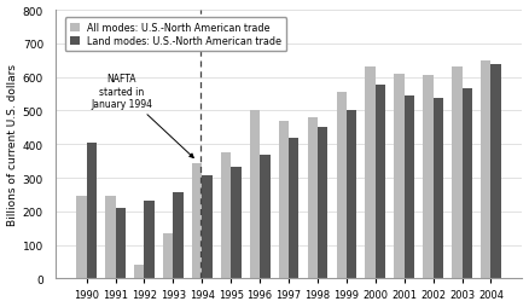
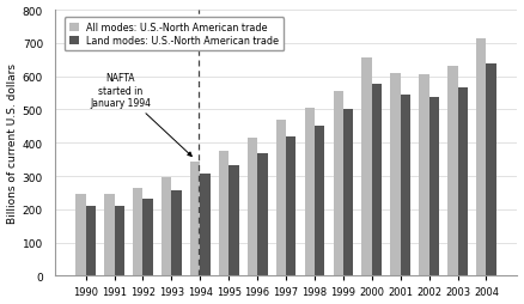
Land modes: U.S.-North American trade/1990: 405 -> 210
All modes: U.S.-North American trade/1992: 40 -> 265
All modes: U.S.-North American trade/1993: 135 -> 295
All modes: U.S.-North American trade/1996: 500 -> 415
All modes: U.S.-North American trade/1998: 480 -> 505
All modes: U.S.-North American trade/2000: 630 -> 655
All modes: U.S.-North American trade/2004: 650 -> 715
